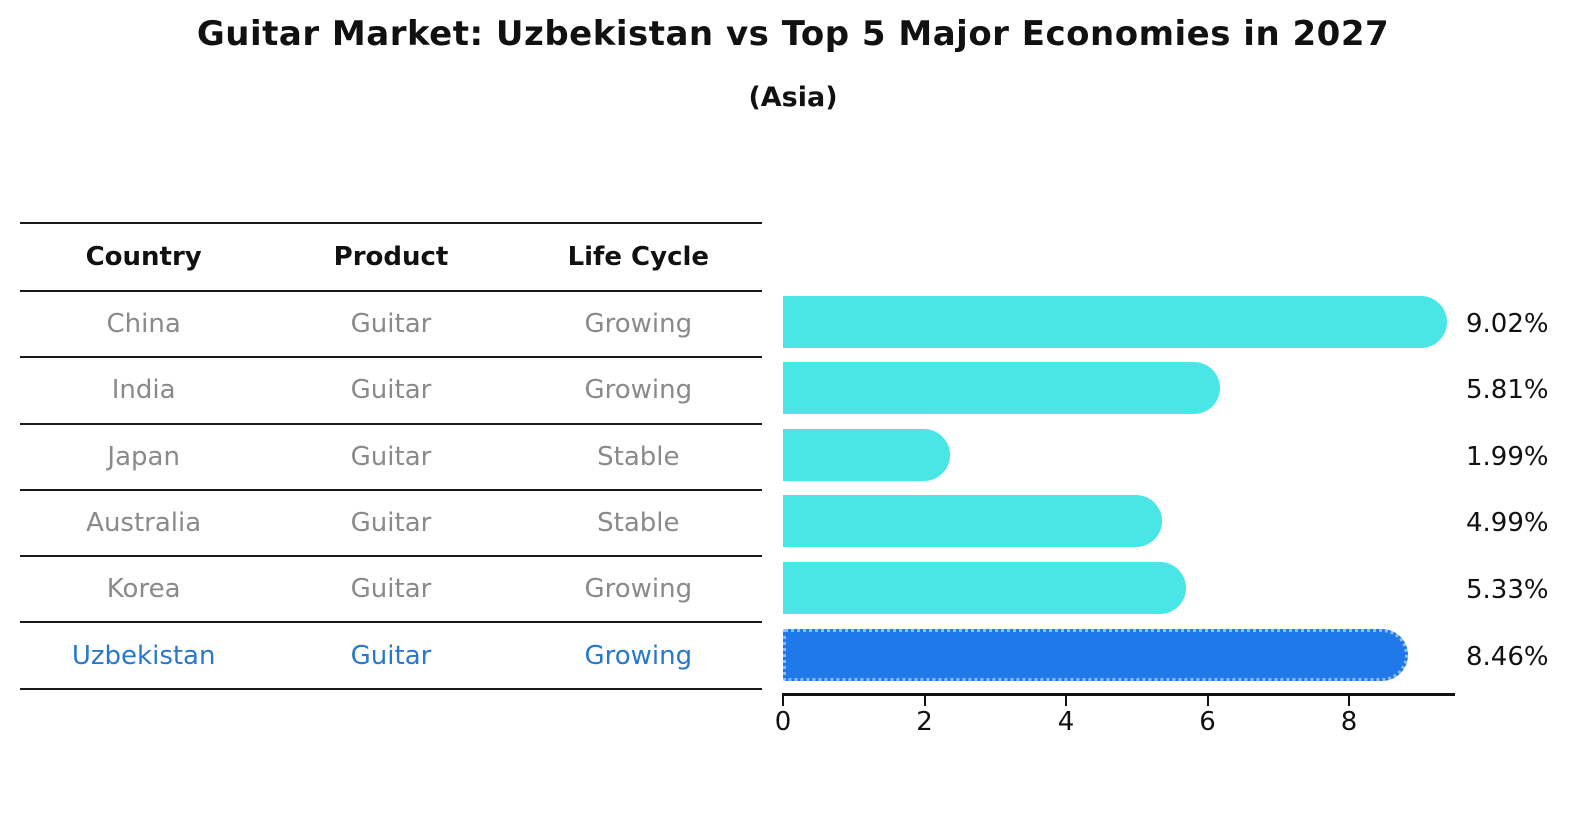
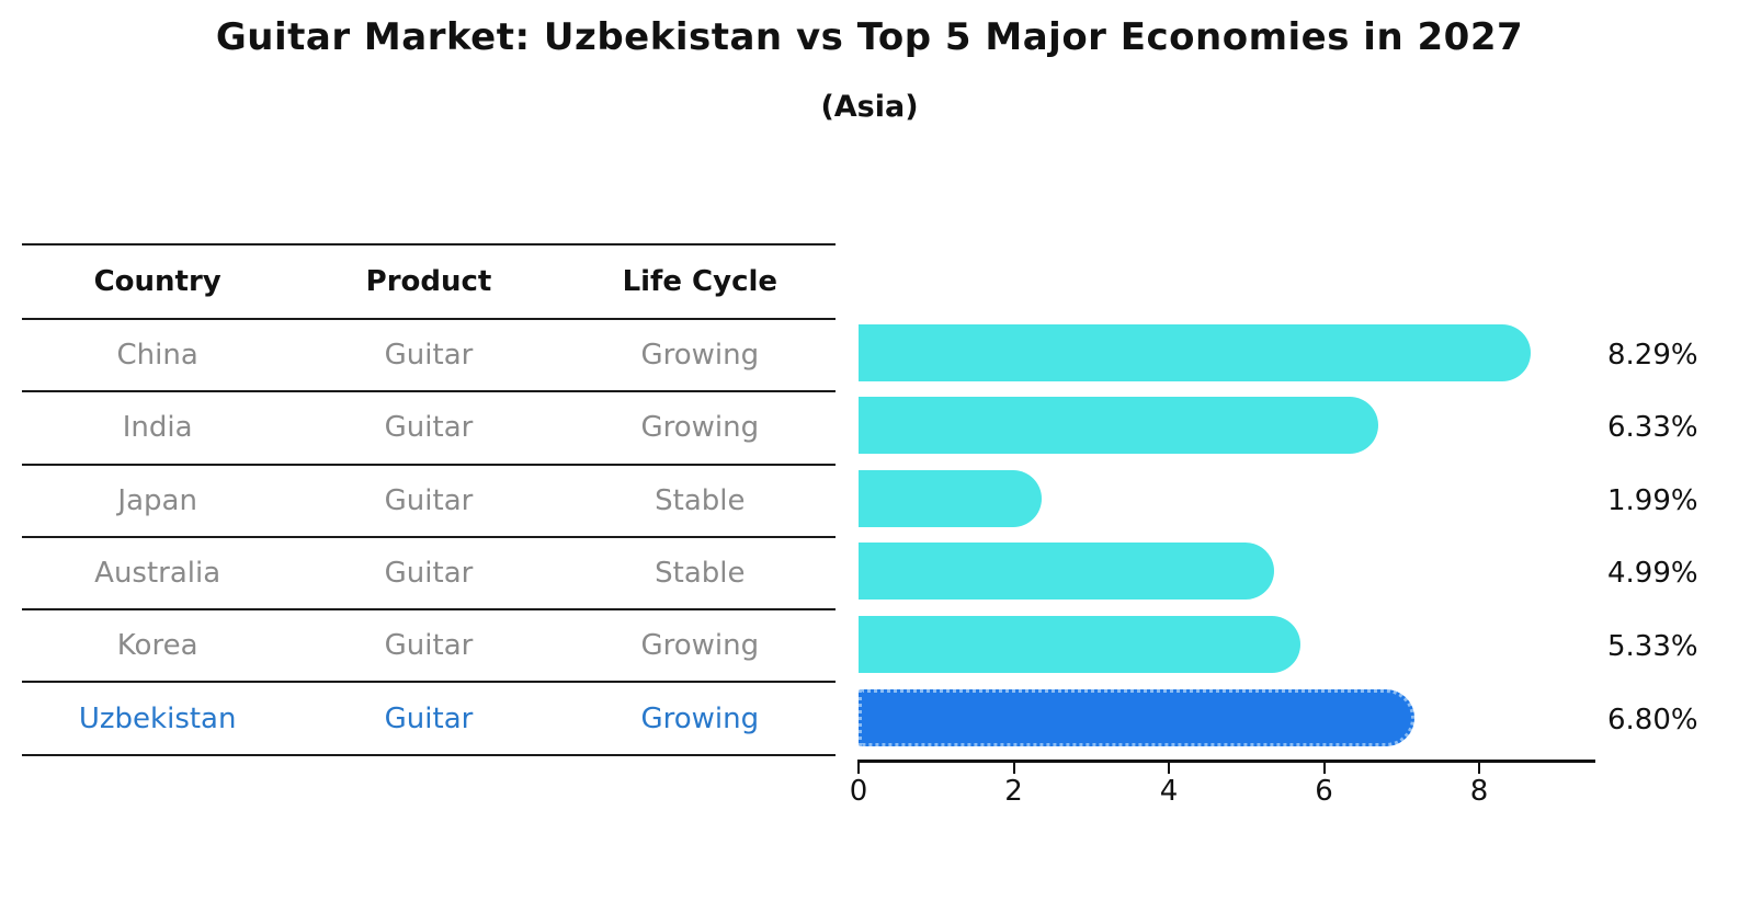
China: 9.02% -> 8.29%
India: 5.81% -> 6.33%
Uzbekistan: 8.46% -> 6.80%
